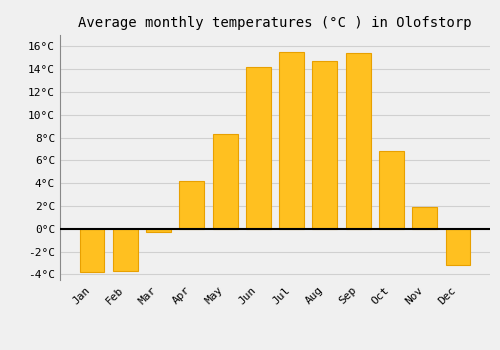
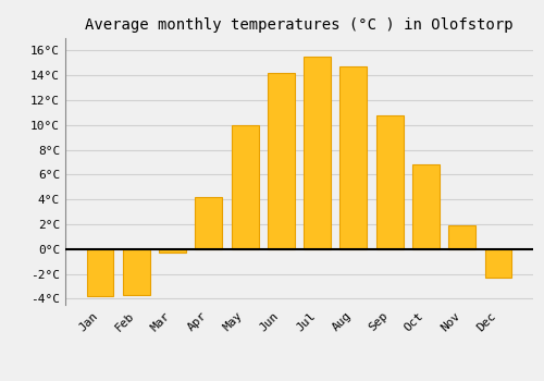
May: 8.3°C -> 10.0°C
Sep: 15.4°C -> 10.8°C
Dec: -3.2°C -> -2.3°C
